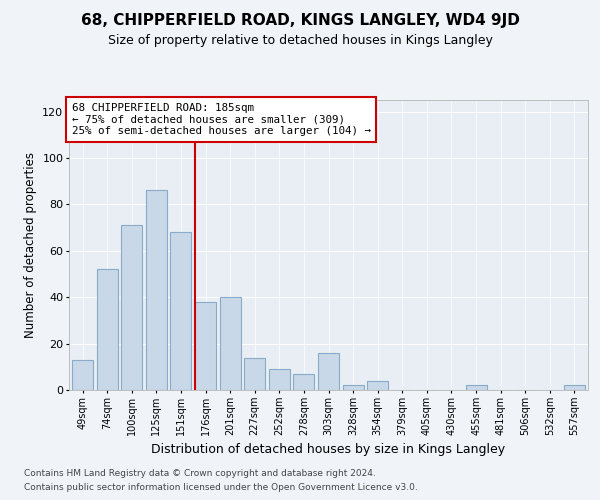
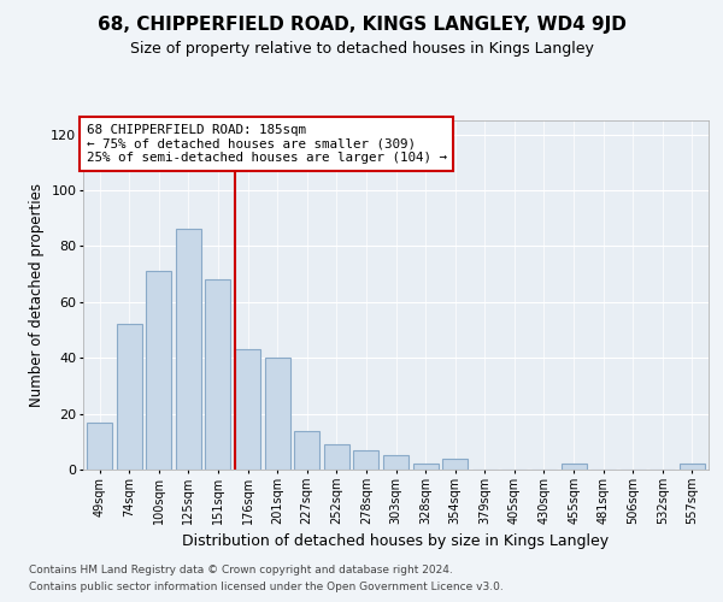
49sqm: 13 -> 17
176sqm: 38 -> 43
303sqm: 16 -> 5
